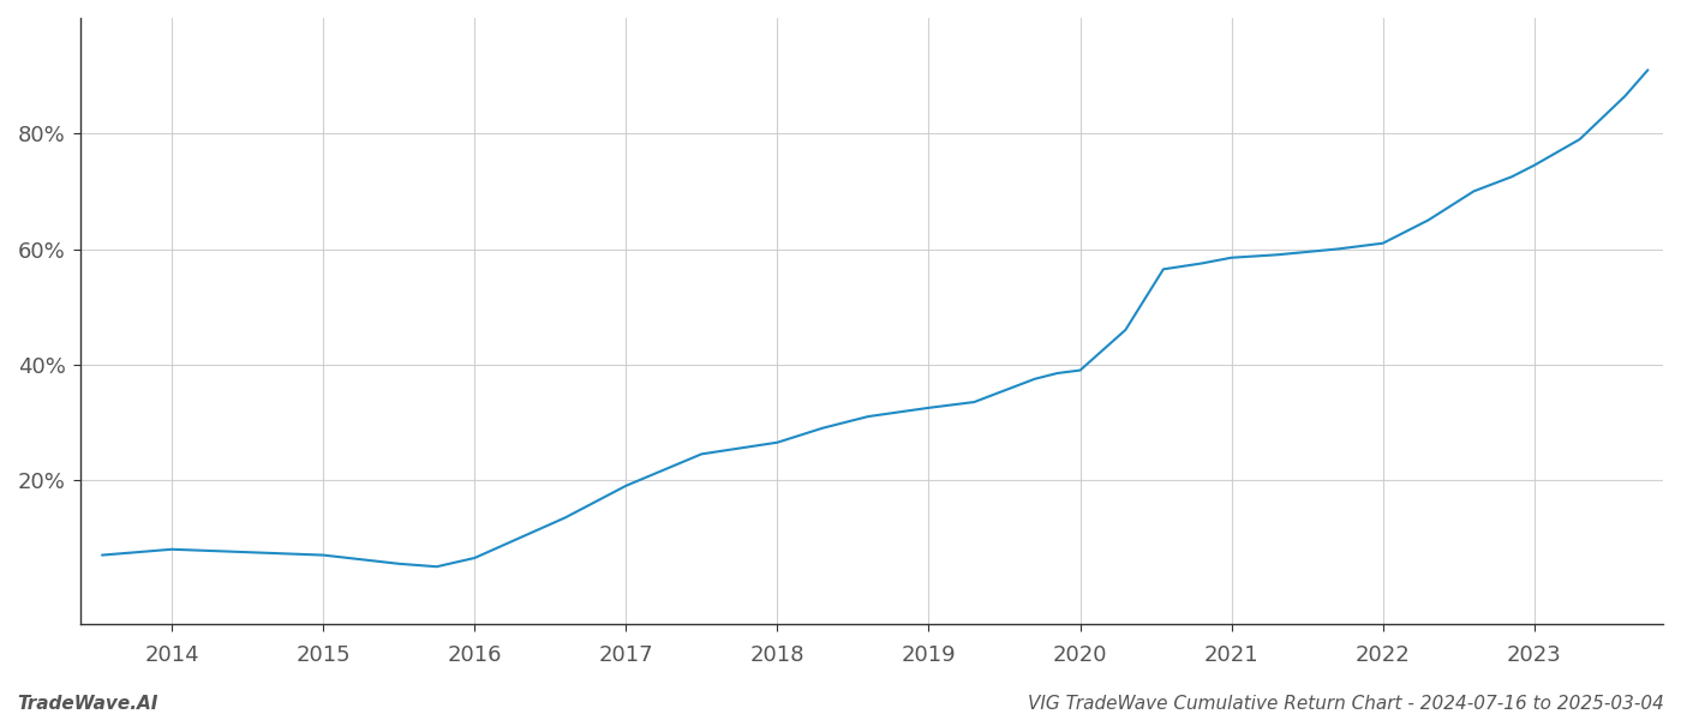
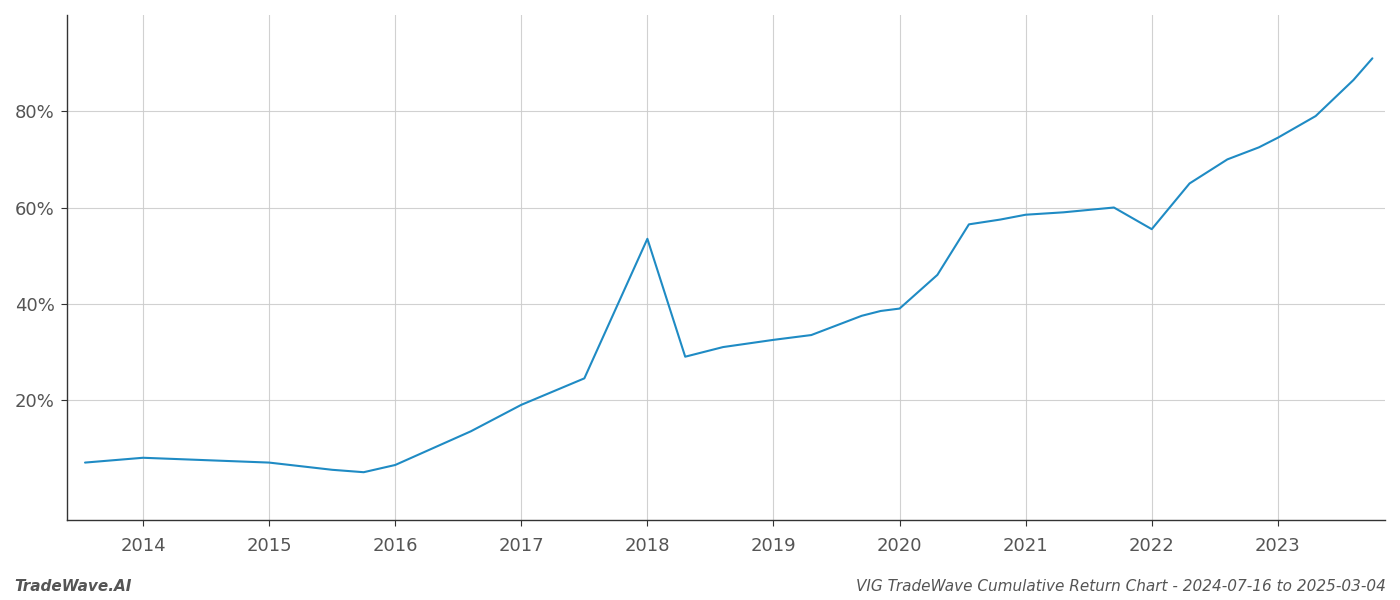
2018: 26.5% -> 53.5%
2022: 61.0% -> 55.5%
